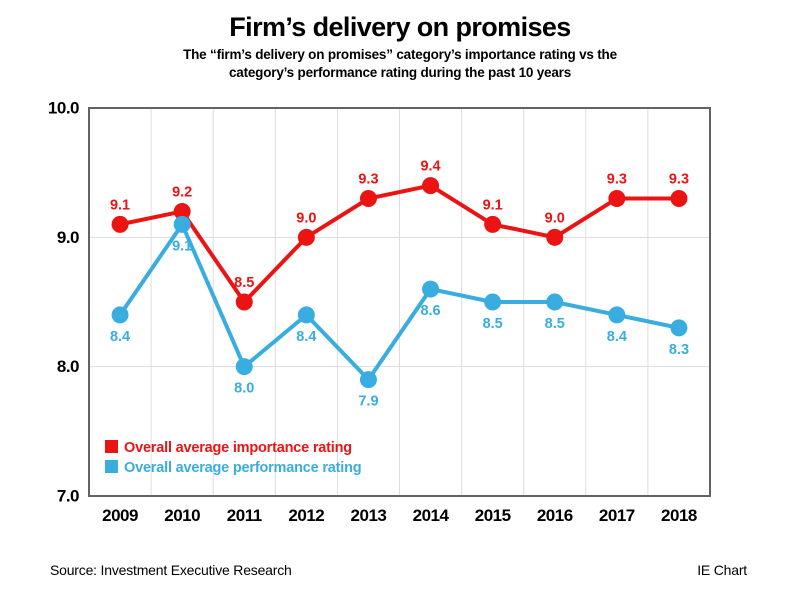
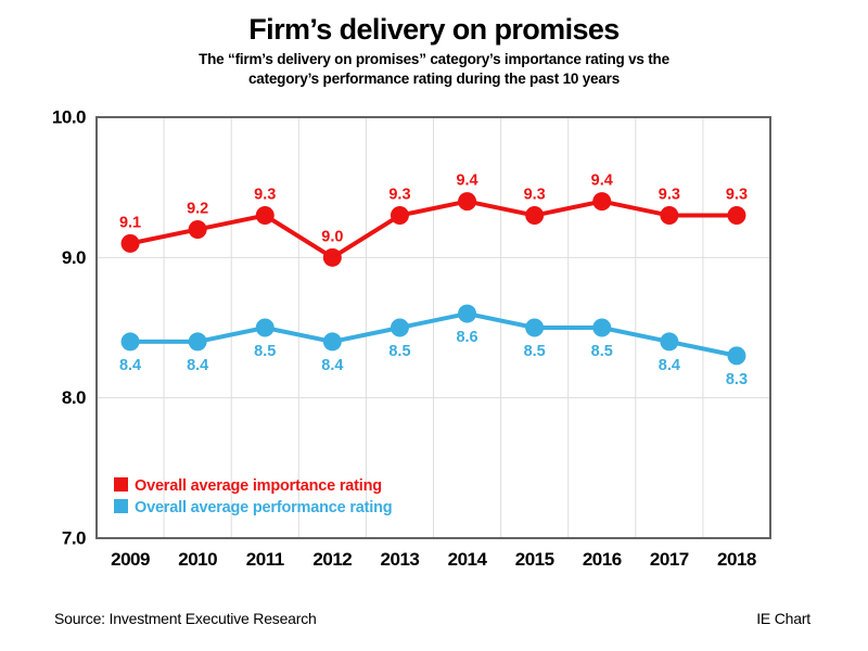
Overall average performance rating/2010: 9.1 -> 8.4
Overall average importance rating/2011: 8.5 -> 9.3
Overall average performance rating/2011: 8.0 -> 8.5
Overall average performance rating/2013: 7.9 -> 8.5
Overall average importance rating/2015: 9.1 -> 9.3
Overall average importance rating/2016: 9.0 -> 9.4
